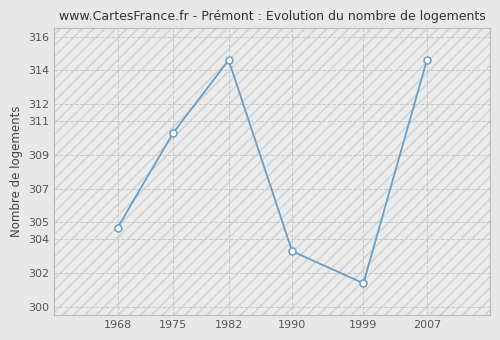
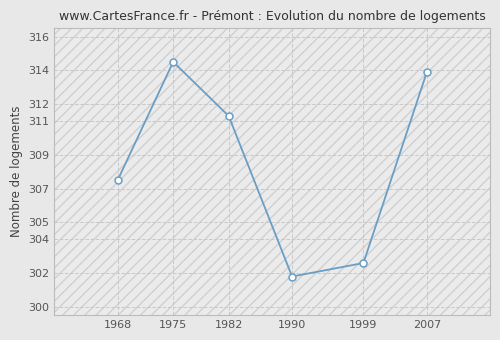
1968: 304.7 -> 307.5
1975: 310.3 -> 314.5
1982: 314.6 -> 311.3
1990: 303.3 -> 301.8
1999: 301.4 -> 302.6
2007: 314.6 -> 313.9
